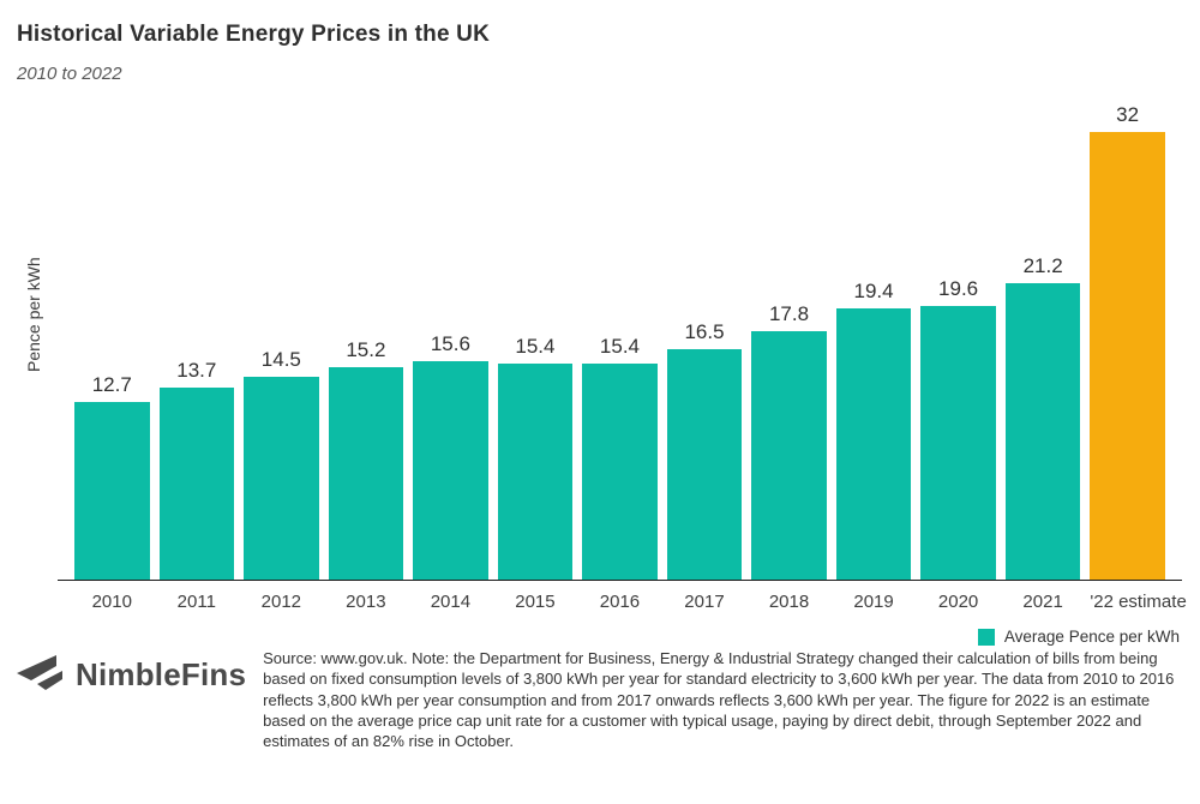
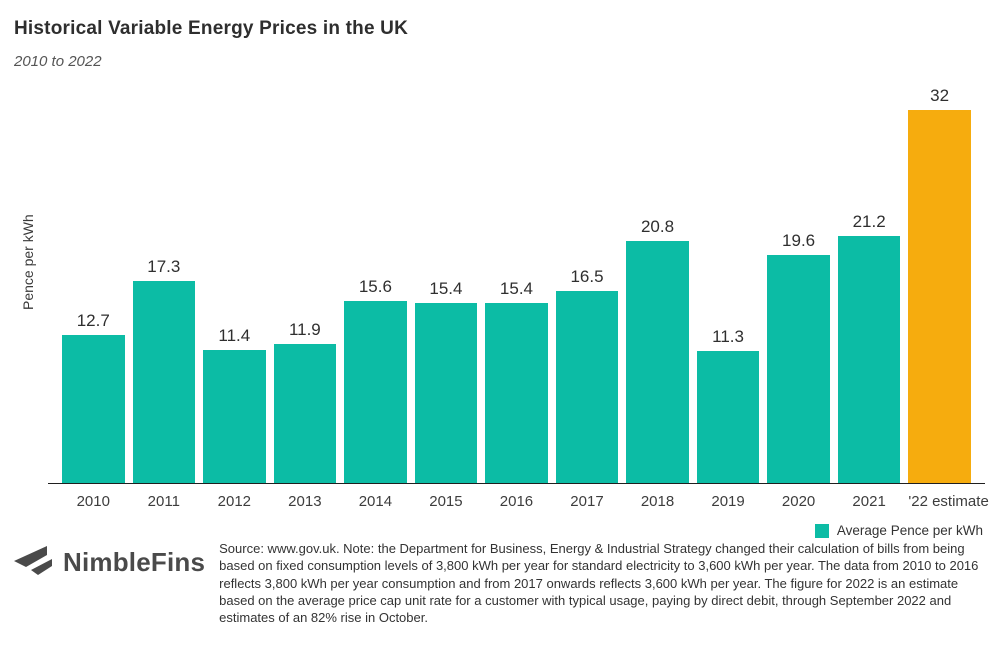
2011: 13.7 -> 17.3
2012: 14.5 -> 11.4
2013: 15.2 -> 11.9
2018: 17.8 -> 20.8
2019: 19.4 -> 11.3
